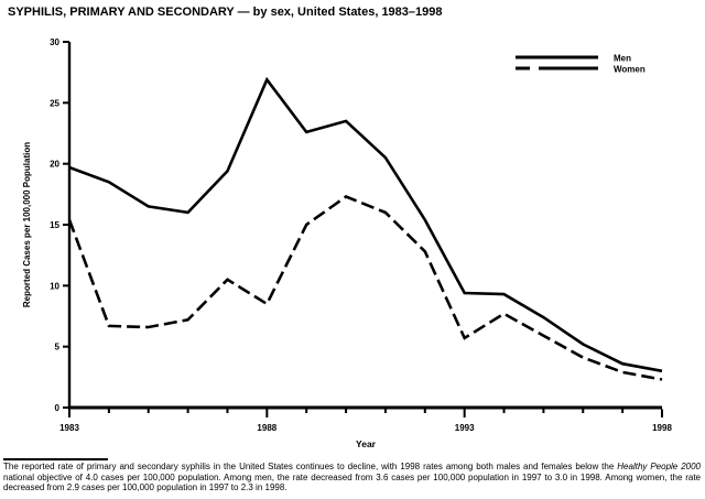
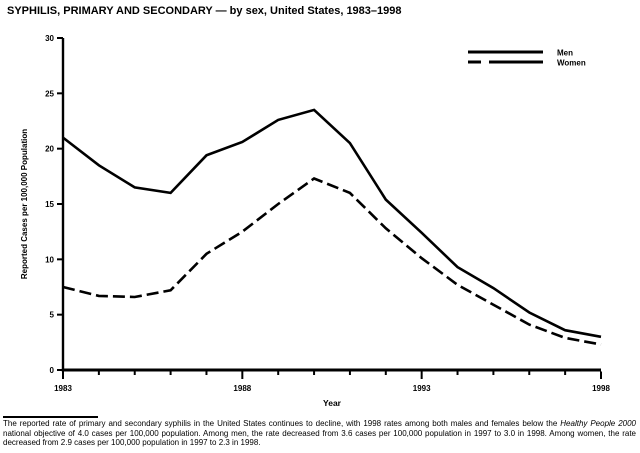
Men/1983: 19.7 -> 21.0
Women/1983: 15.4 -> 7.5
Men/1988: 26.9 -> 20.6
Women/1988: 8.5 -> 12.5
Men/1993: 9.4 -> 12.4
Women/1993: 5.7 -> 10.1
